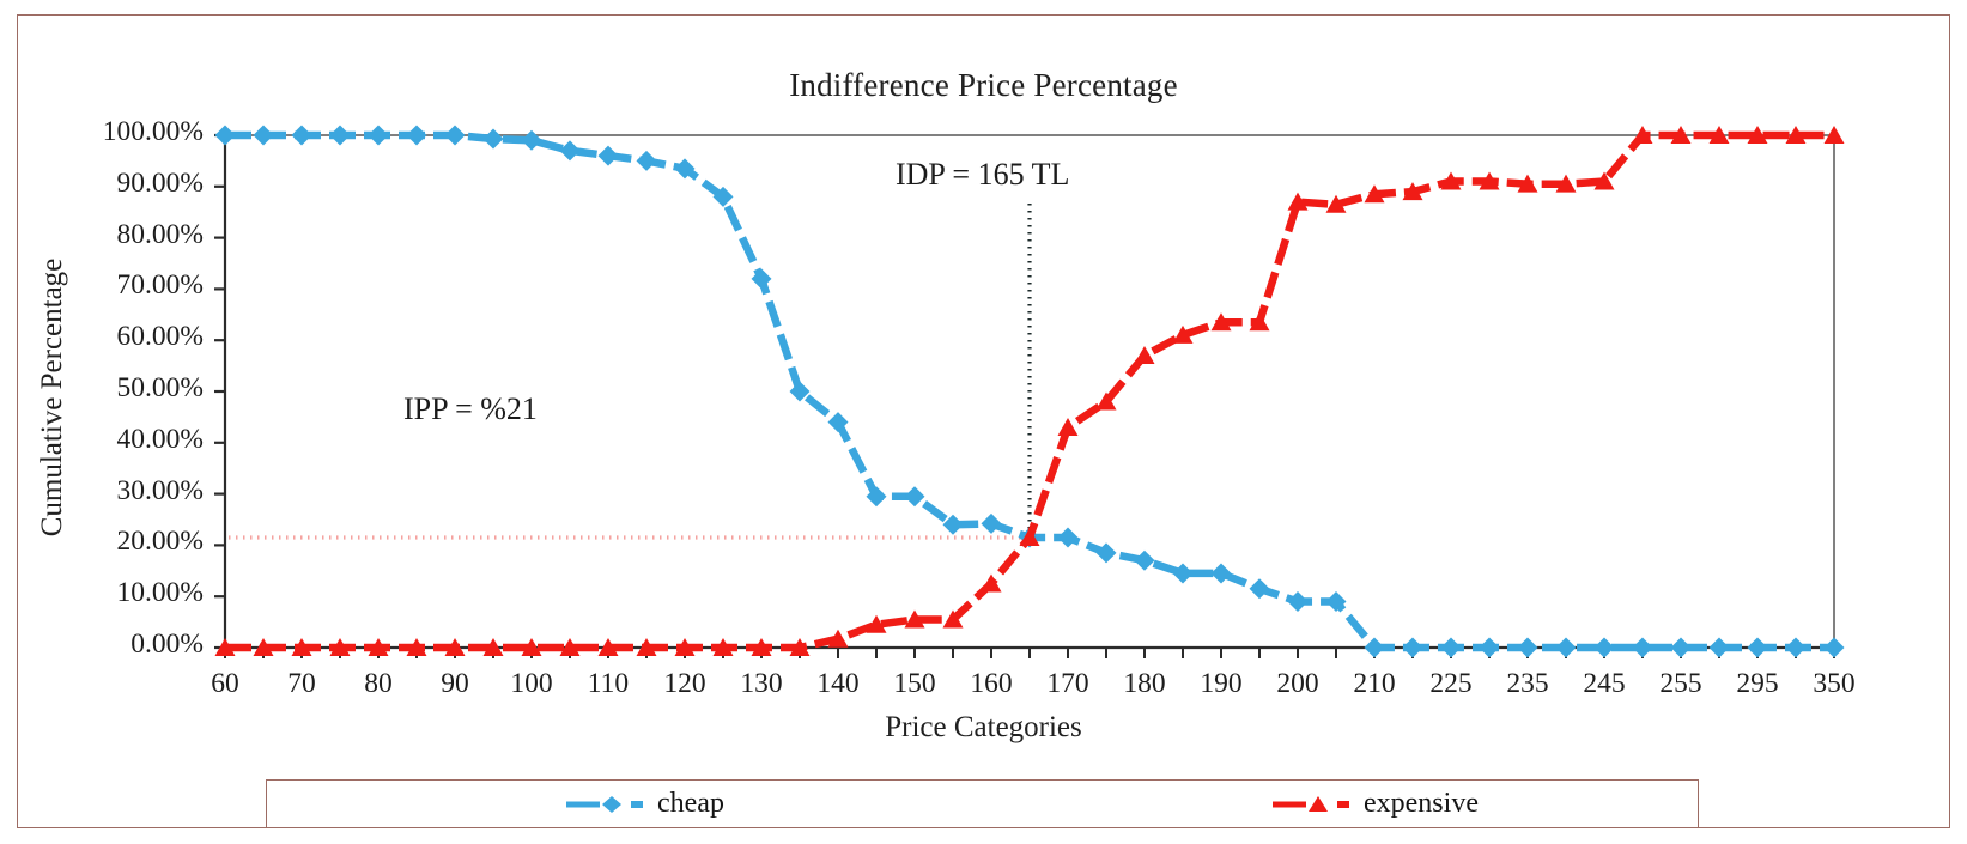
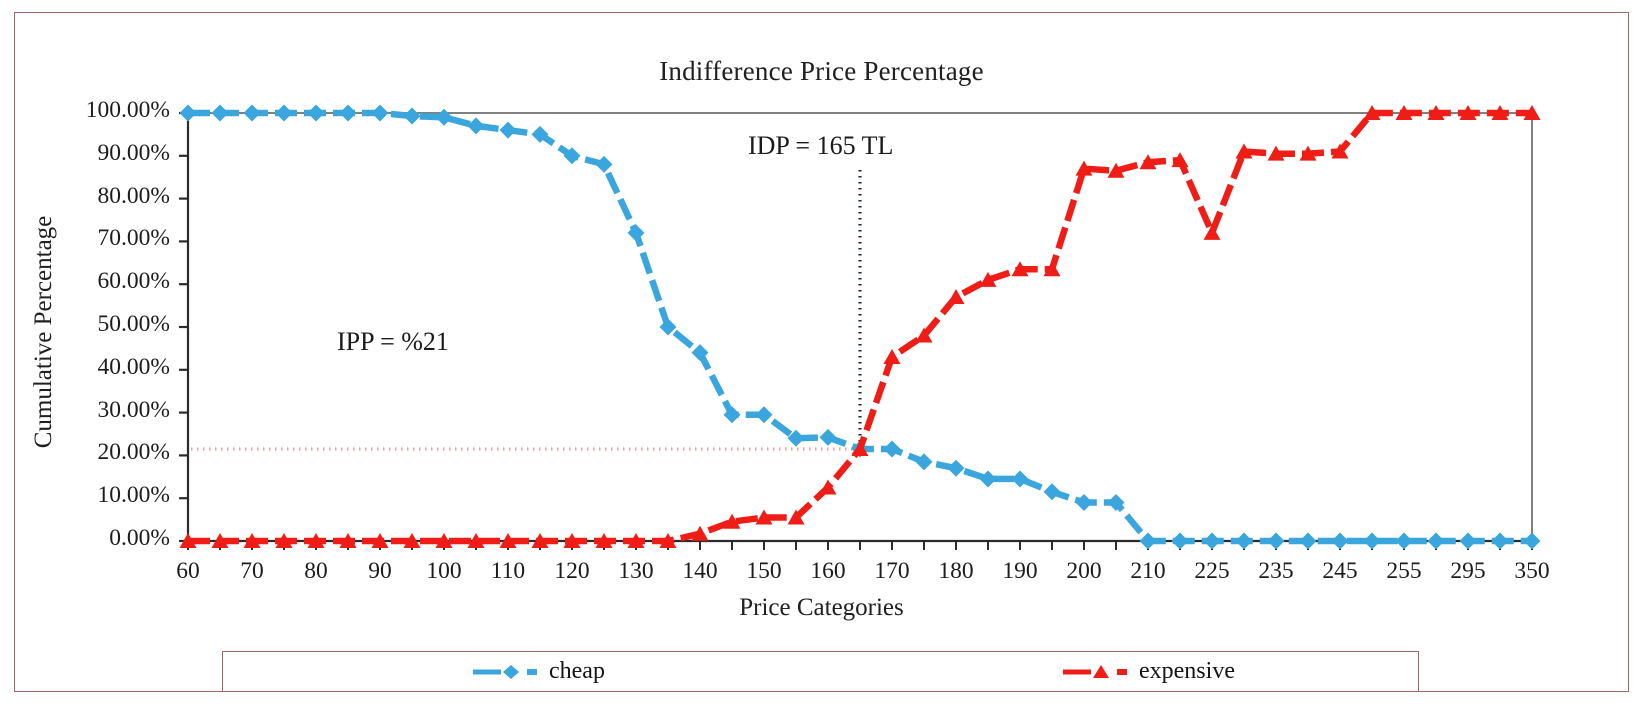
cheap/120: 94% -> 90%
expensive/225: 91% -> 72%
